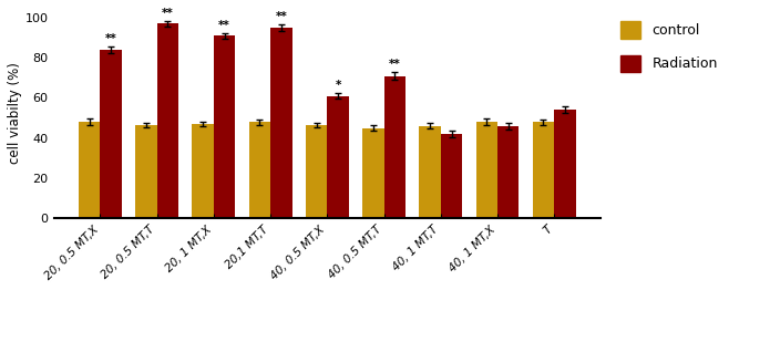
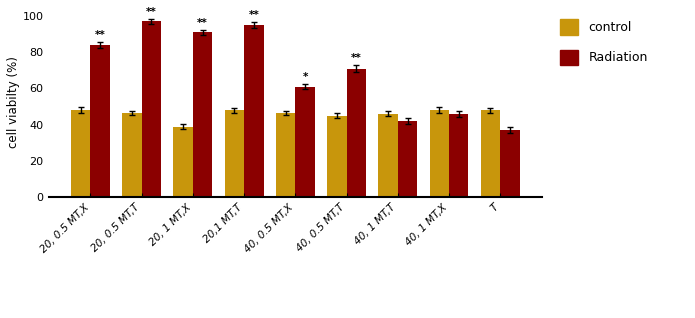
control/20, 1 MT,X: 47 -> 39
Radiation/T: 54 -> 37
